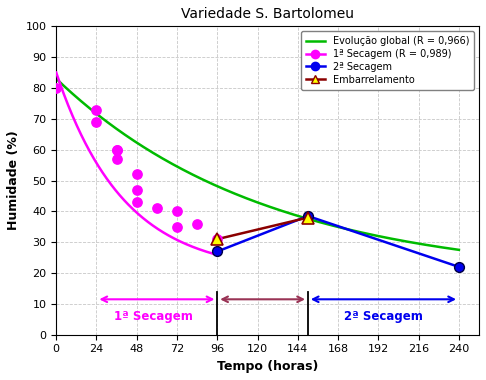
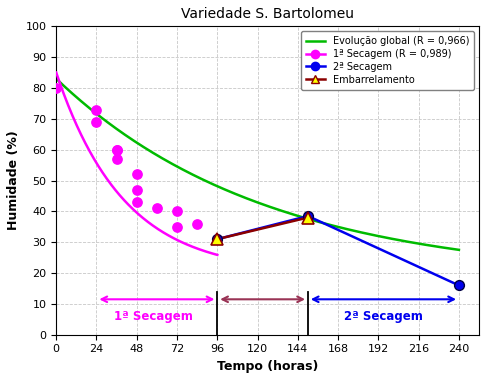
2ª Secagem/96: 27.0 -> 31.0
2ª Secagem/240: 22.0 -> 16.0
